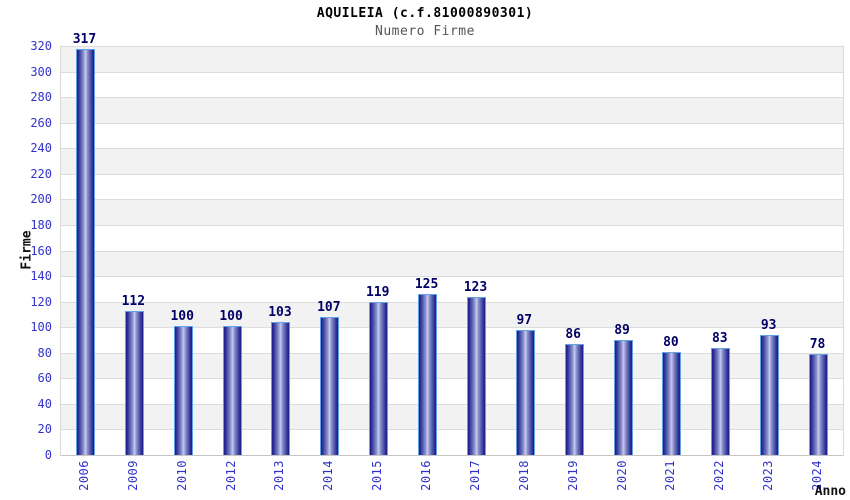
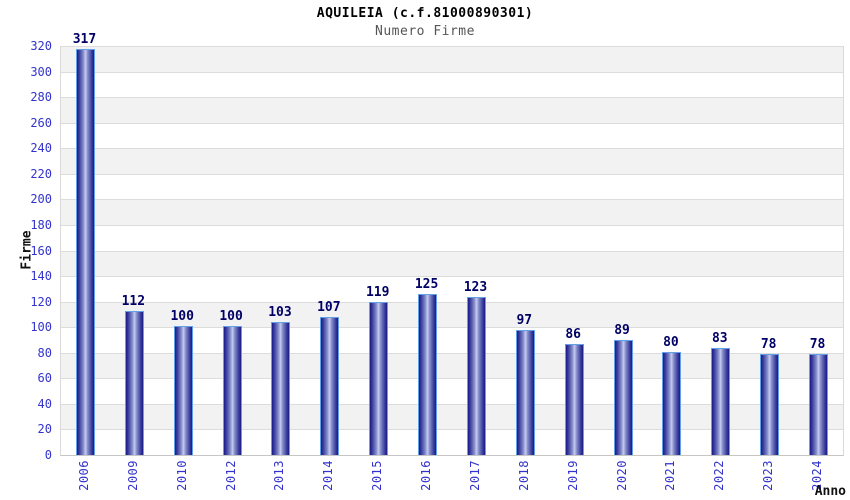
2023: 93 -> 78
